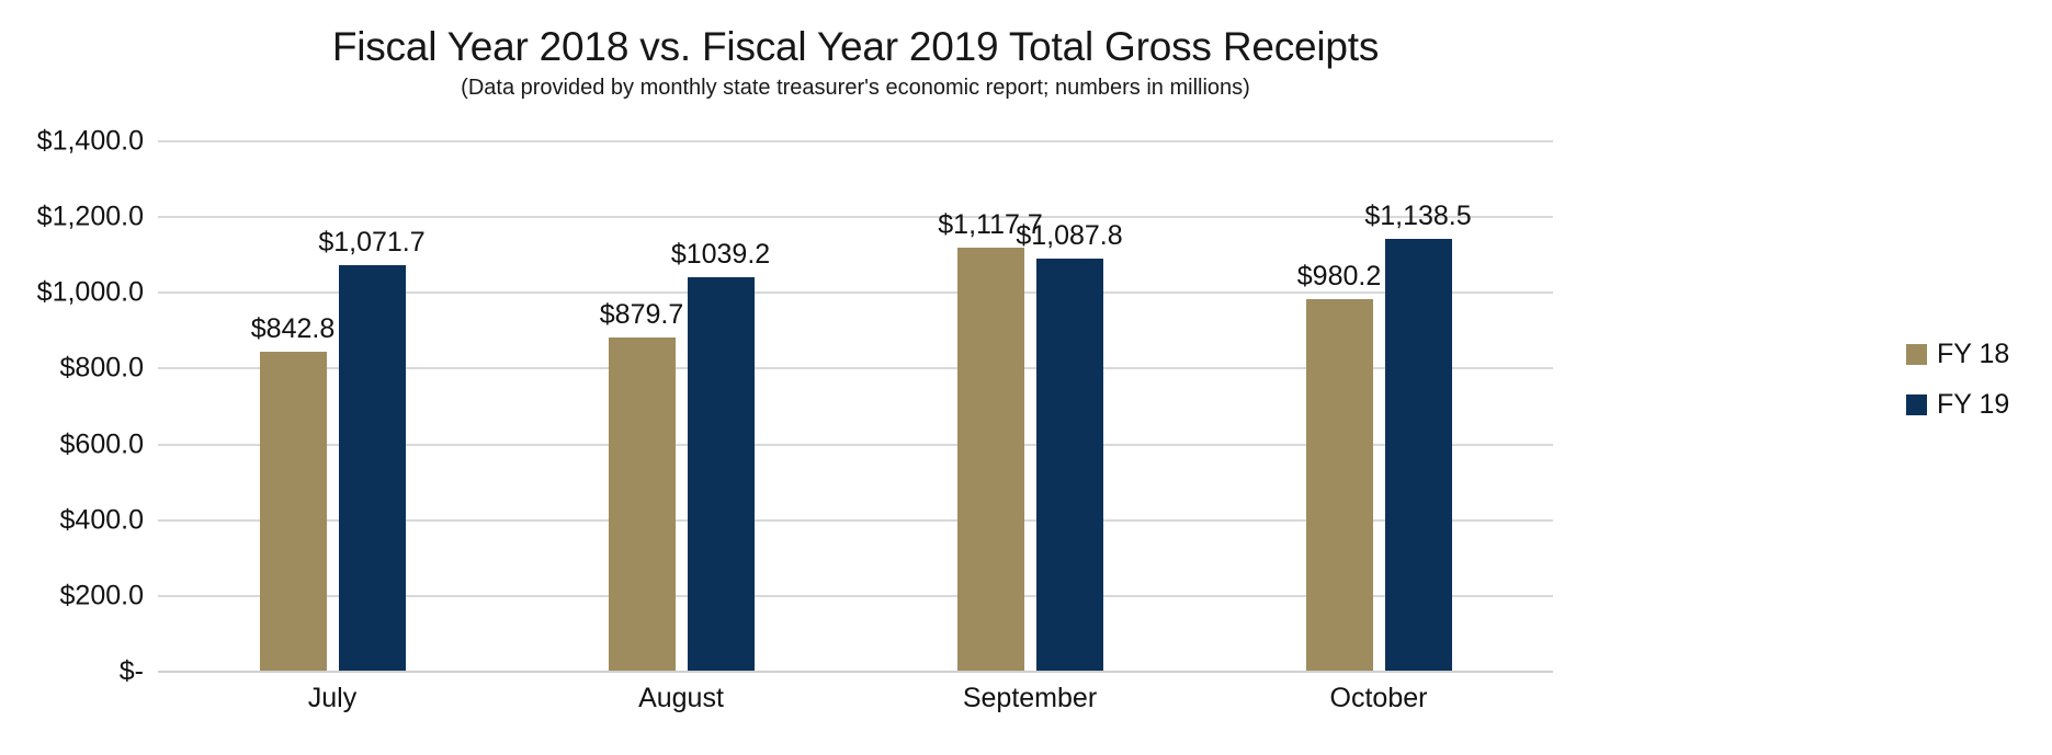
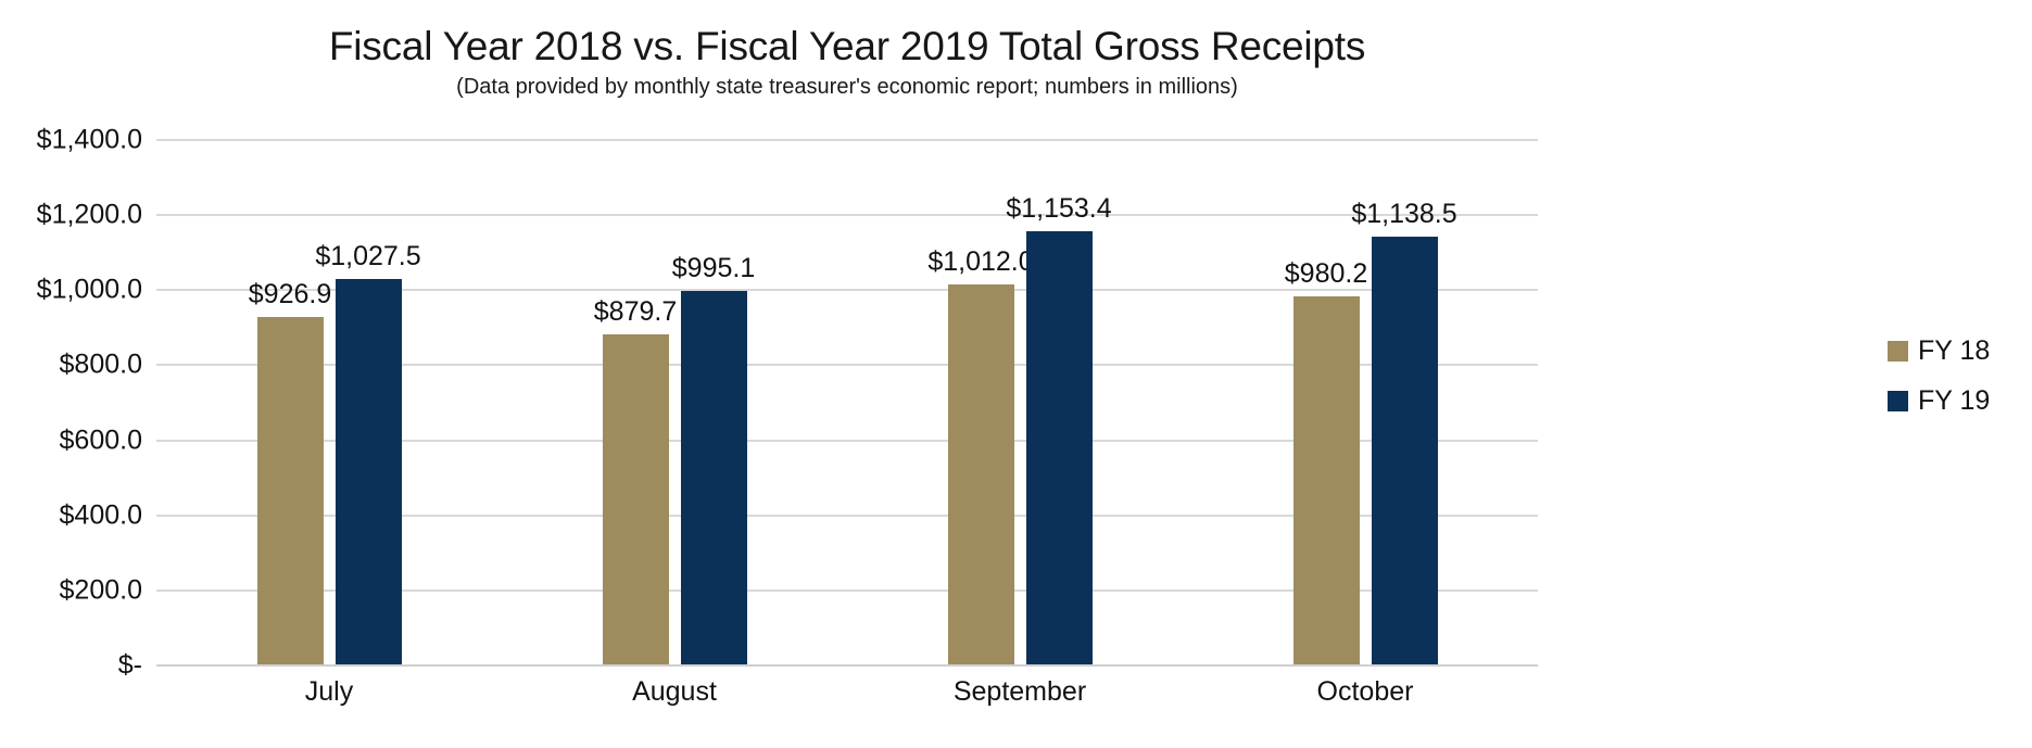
FY 18/July: $842.8 -> $926.9
FY 19/July: $1,071.7 -> $1,027.5
FY 19/August: $1039.2 -> $995.1
FY 18/September: $1,117.7 -> $1,012.0
FY 19/September: $1,087.8 -> $1,153.4
